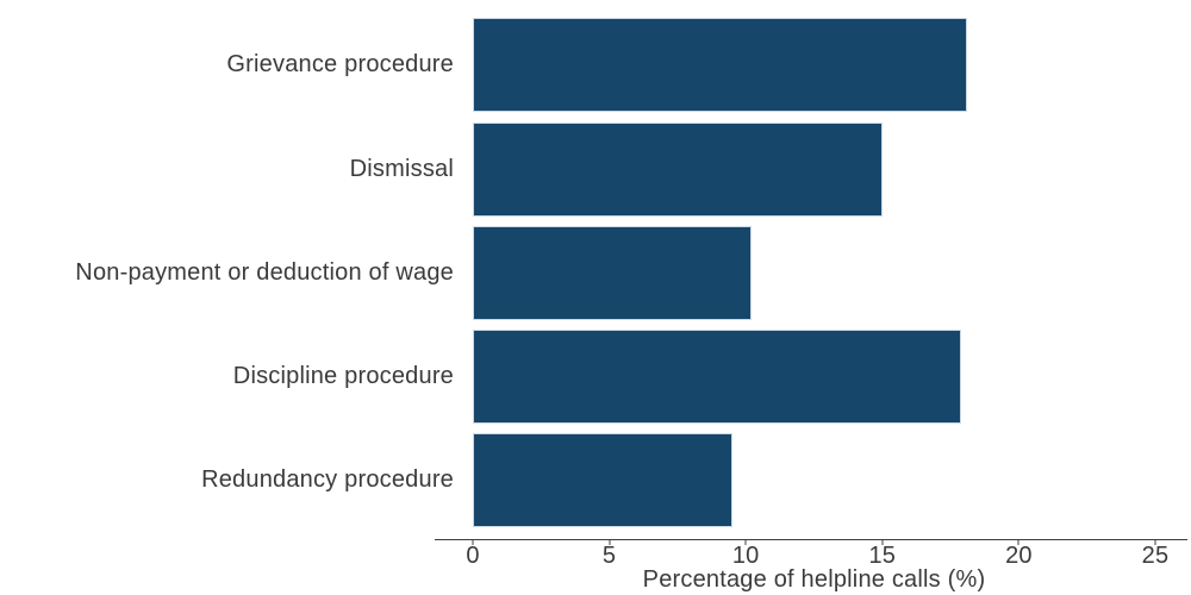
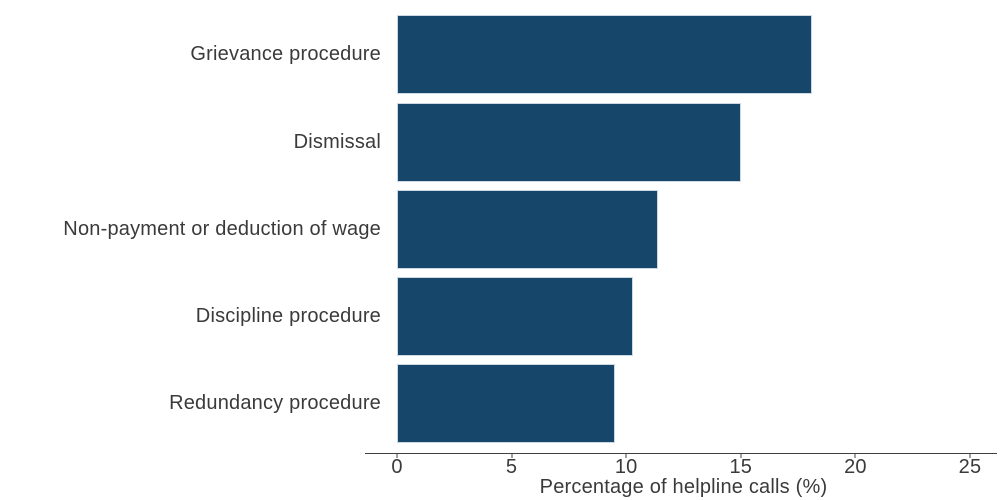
Non-payment or deduction of wage: 10.2 -> 11.4
Discipline procedure: 17.9 -> 10.3
